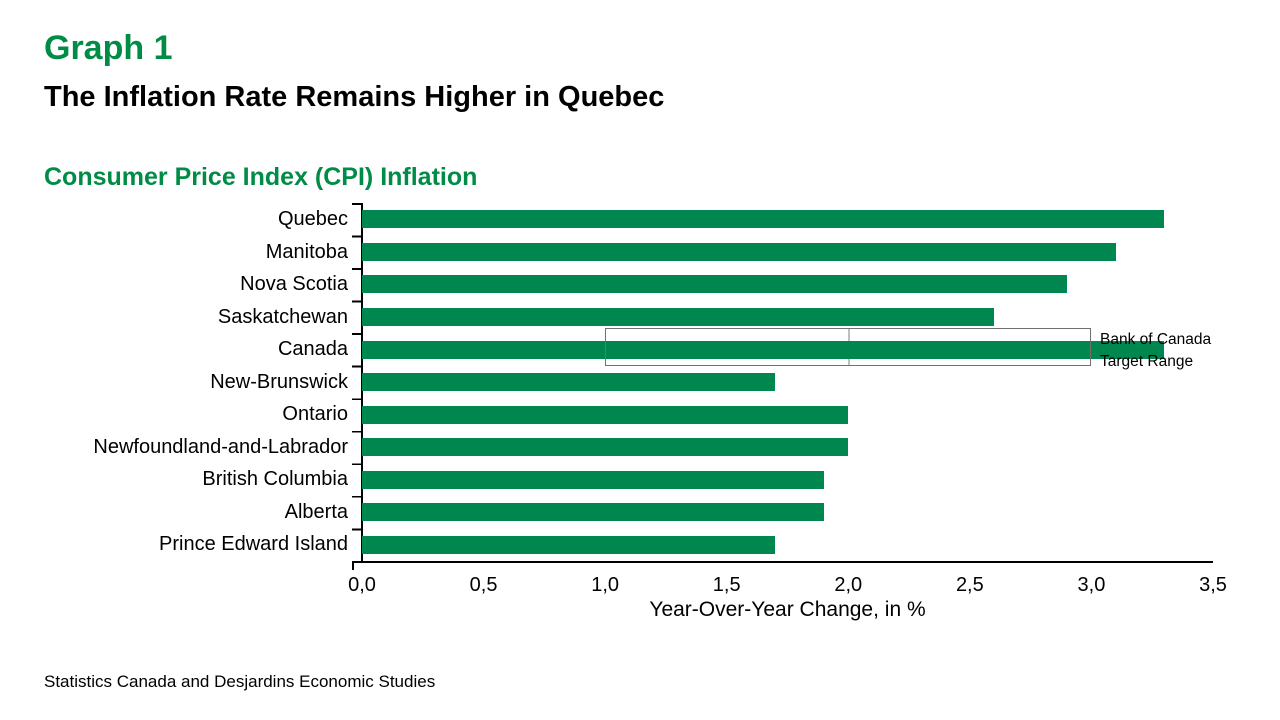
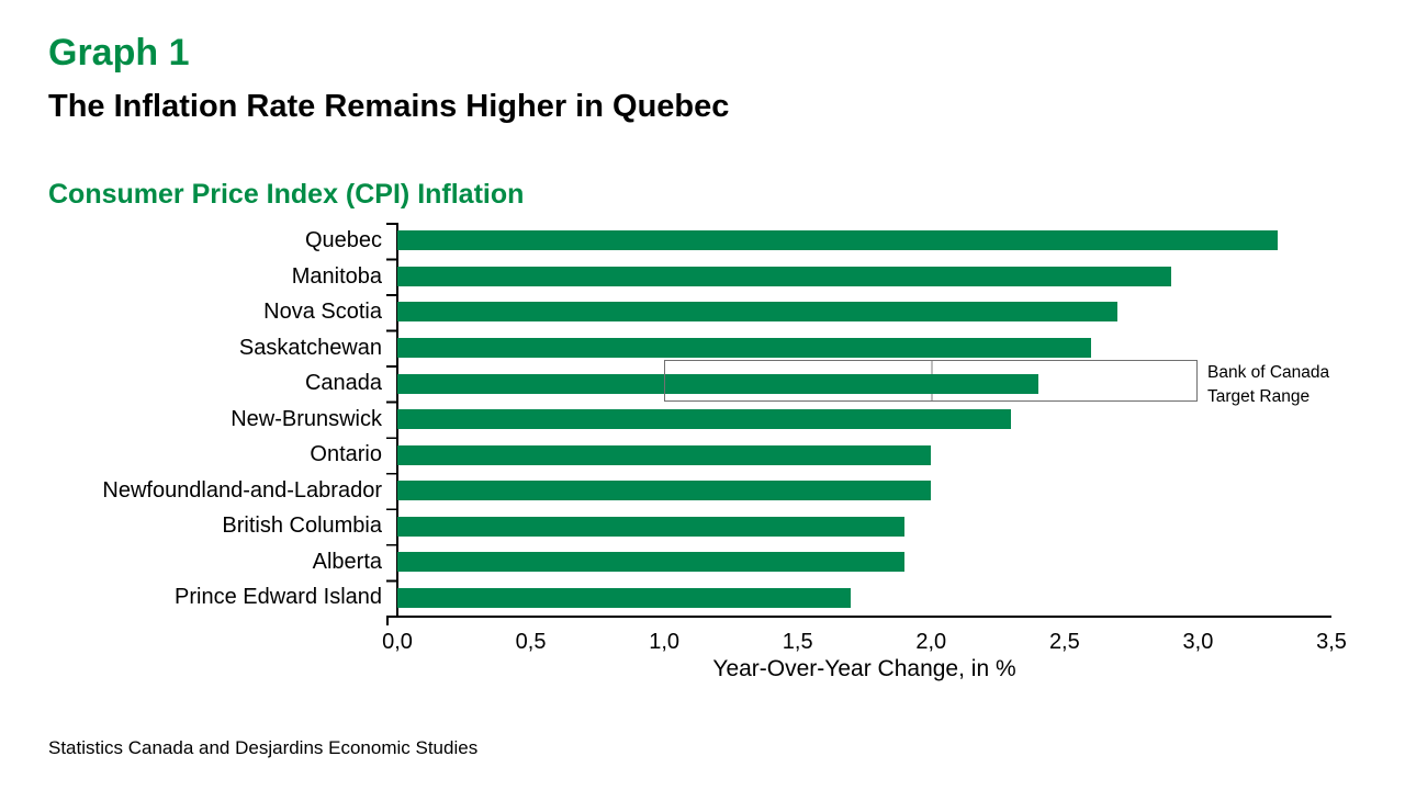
Manitoba: 3,1 -> 2,9
Nova Scotia: 2,9 -> 2,7
Canada: 3,3 -> 2,4
New-Brunswick: 1,7 -> 2,3
